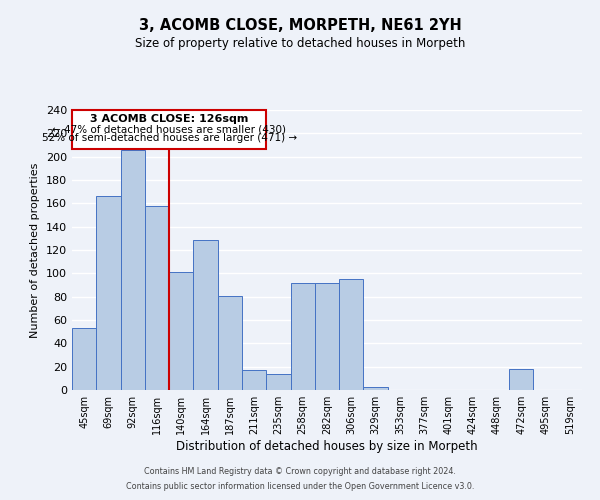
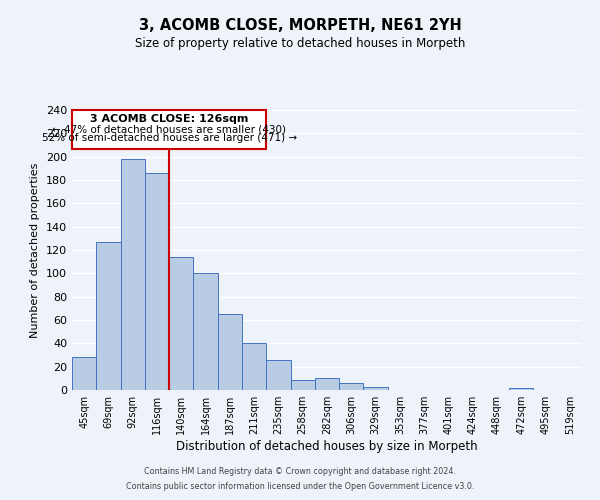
45sqm: 53 -> 28
69sqm: 166 -> 127
92sqm: 206 -> 198
116sqm: 158 -> 186
140sqm: 101 -> 114
164sqm: 129 -> 100
187sqm: 81 -> 65
211sqm: 17 -> 40
235sqm: 14 -> 26
258sqm: 92 -> 9
282sqm: 92 -> 10
306sqm: 95 -> 6
472sqm: 18 -> 2
